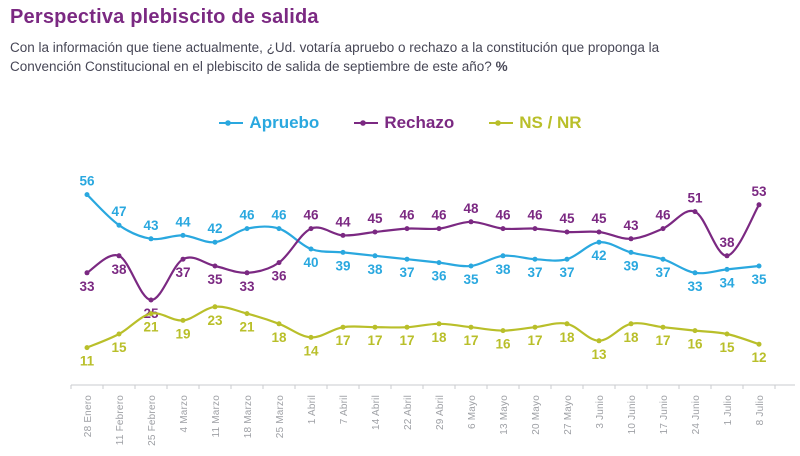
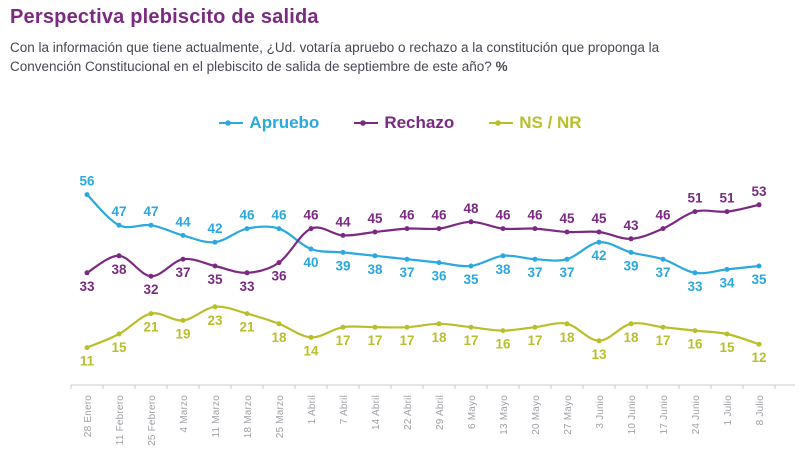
Apruebo/25 Febrero: 43 -> 47
Rechazo/25 Febrero: 25 -> 32
Rechazo/1 Julio: 38 -> 51
